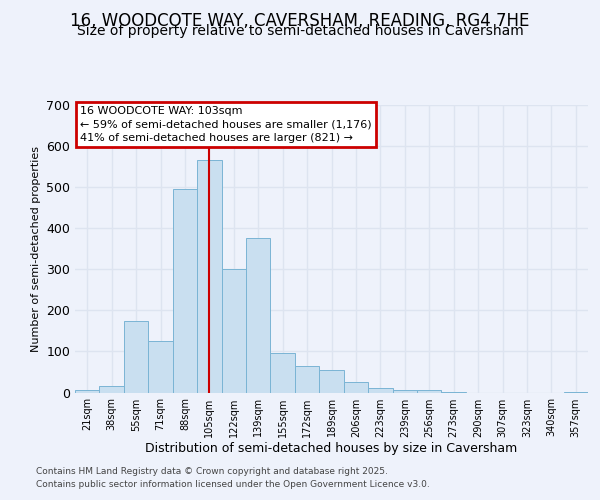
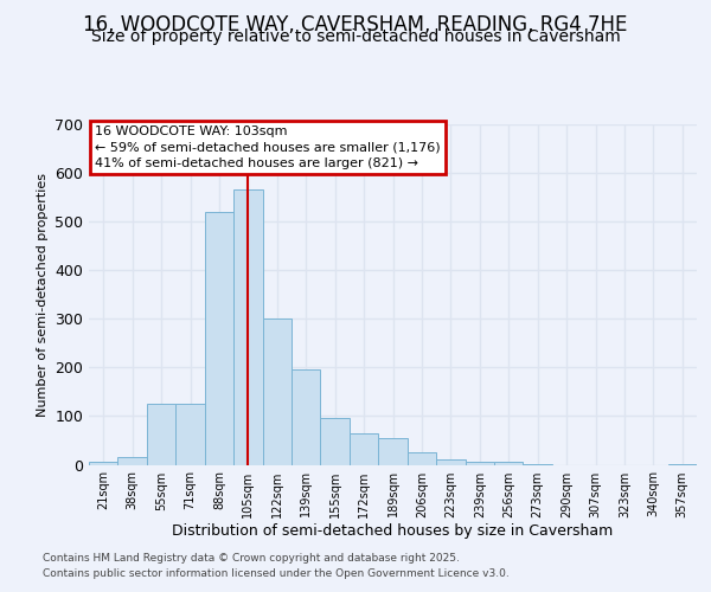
55sqm: 175 -> 125
88sqm: 495 -> 520
139sqm: 375 -> 195
